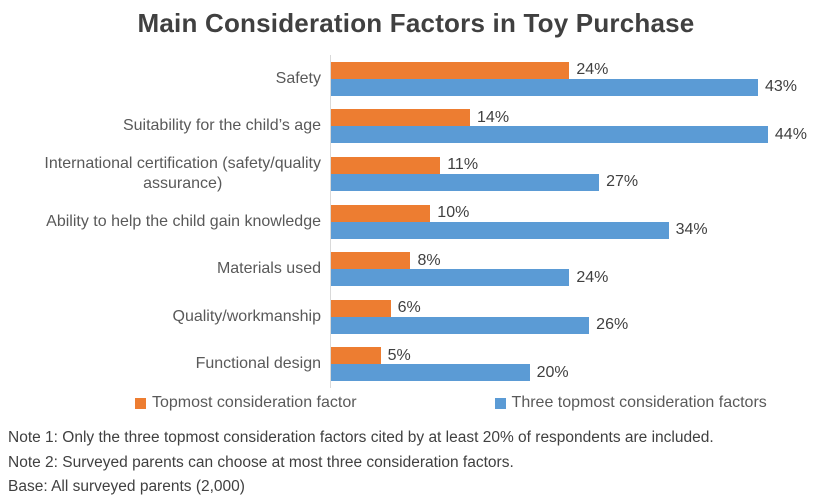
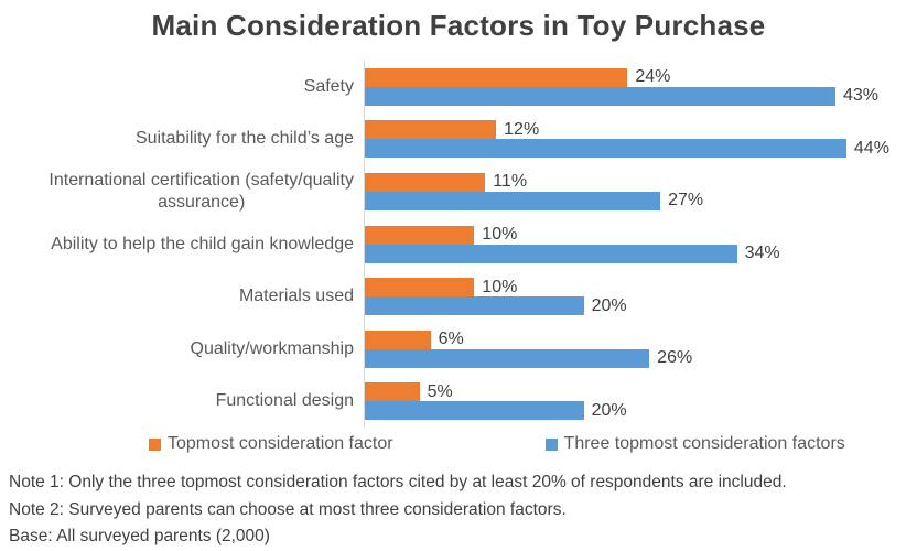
Topmost consideration factor/Suitability for the child’s age: 14% -> 12%
Topmost consideration factor/Materials used: 8% -> 10%
Three topmost consideration factors/Materials used: 24% -> 20%
